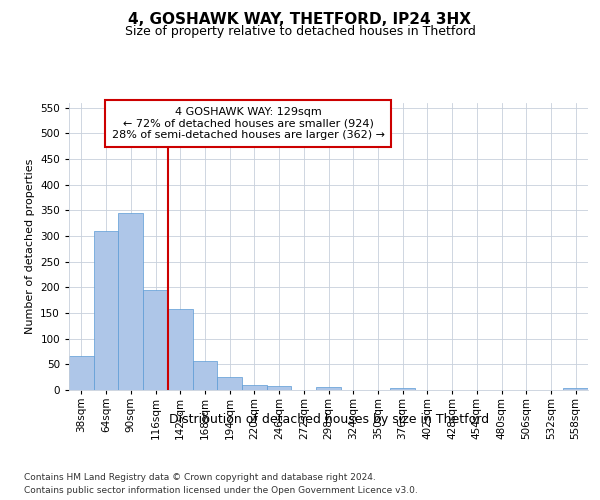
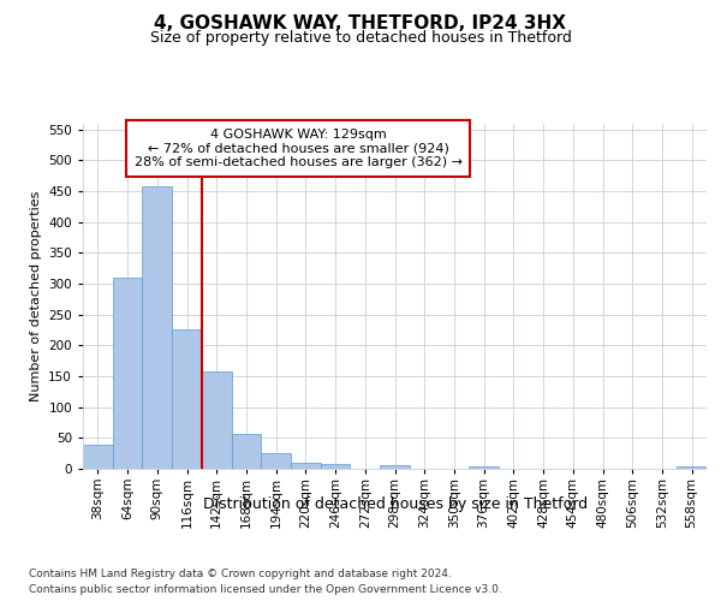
38sqm: 66 -> 38
90sqm: 344 -> 458
116sqm: 194 -> 225
